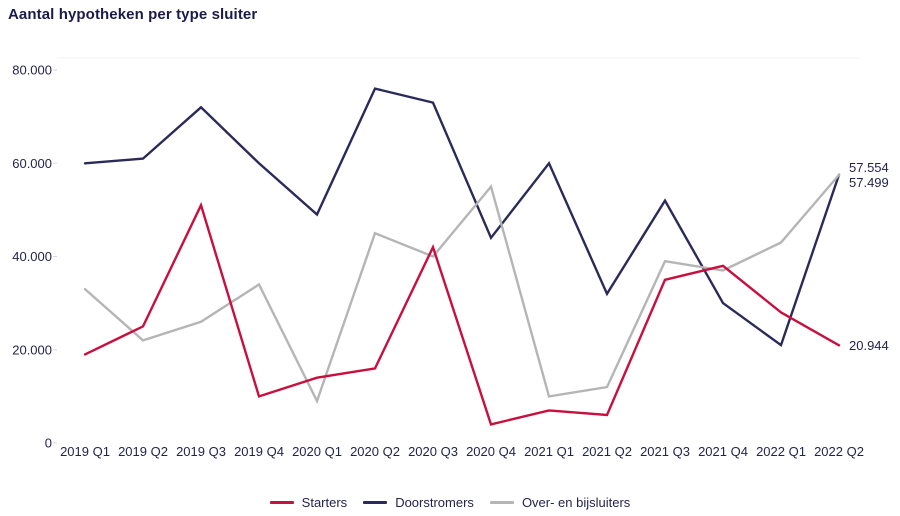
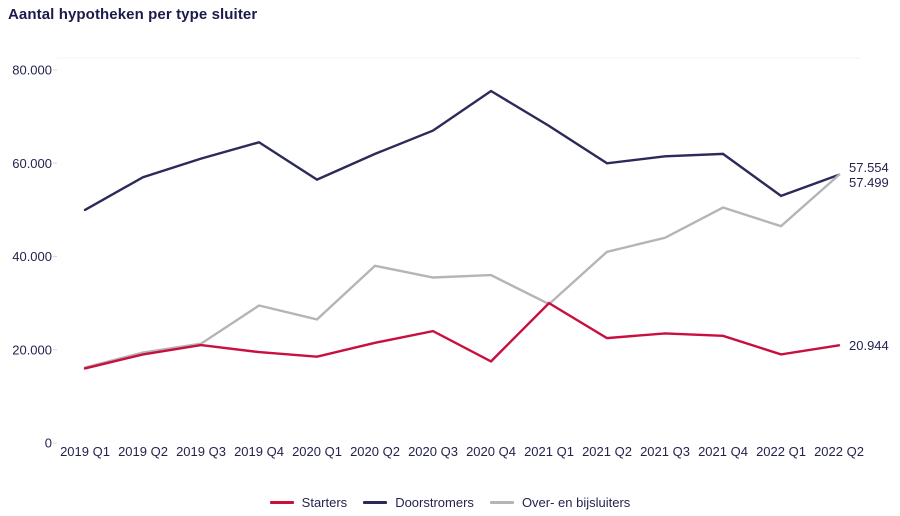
Doorstromers/2019 Q1: 60000 -> 50000
Over- en bijsluiters/2019 Q1: 33000 -> 16000
Starters/2019 Q1: 19000 -> 16000
Doorstromers/2019 Q2: 61000 -> 57000
Over- en bijsluiters/2019 Q2: 22000 -> 19000
Starters/2019 Q2: 25000 -> 19000
Doorstromers/2019 Q3: 72000 -> 61000
Over- en bijsluiters/2019 Q3: 26000 -> 21000
Starters/2019 Q3: 51000 -> 21000
Doorstromers/2019 Q4: 60000 -> 64000
Over- en bijsluiters/2019 Q4: 34000 -> 30000
Starters/2019 Q4: 10000 -> 20000
Doorstromers/2020 Q1: 49000 -> 56000
Over- en bijsluiters/2020 Q1: 9000 -> 26000
Starters/2020 Q1: 14000 -> 18000
Doorstromers/2020 Q2: 76000 -> 62000
Over- en bijsluiters/2020 Q2: 45000 -> 38000
Starters/2020 Q2: 16000 -> 22000
Doorstromers/2020 Q3: 73000 -> 67000
Over- en bijsluiters/2020 Q3: 40000 -> 36000
Starters/2020 Q3: 42000 -> 24000
Doorstromers/2020 Q4: 44000 -> 76000
Over- en bijsluiters/2020 Q4: 55000 -> 36000
Starters/2020 Q4: 4000 -> 18000
Doorstromers/2021 Q1: 60000 -> 68000
Over- en bijsluiters/2021 Q1: 10000 -> 30000
Starters/2021 Q1: 7000 -> 30000
Doorstromers/2021 Q2: 32000 -> 60000
Over- en bijsluiters/2021 Q2: 12000 -> 41000
Starters/2021 Q2: 6000 -> 22000
Doorstromers/2021 Q3: 52000 -> 62000
Over- en bijsluiters/2021 Q3: 39000 -> 44000
Starters/2021 Q3: 35000 -> 24000
Doorstromers/2021 Q4: 30000 -> 62000
Over- en bijsluiters/2021 Q4: 37000 -> 50000
Starters/2021 Q4: 38000 -> 23000
Doorstromers/2022 Q1: 21000 -> 53000
Over- en bijsluiters/2022 Q1: 43000 -> 46000
Starters/2022 Q1: 28000 -> 19000
